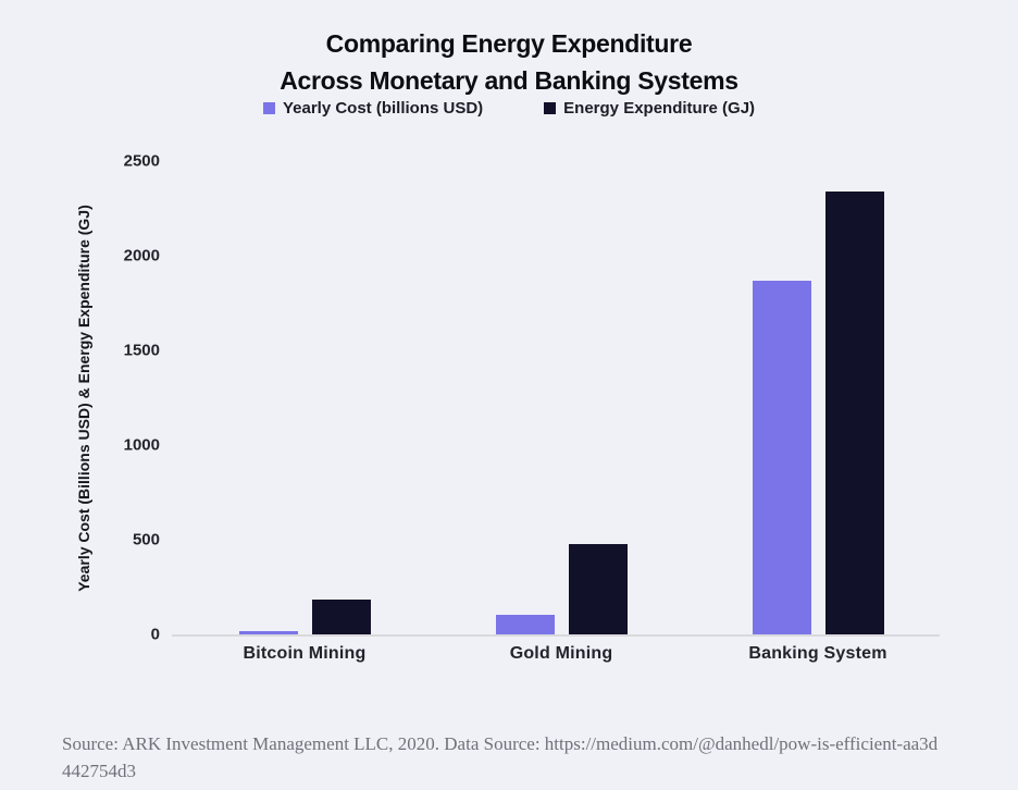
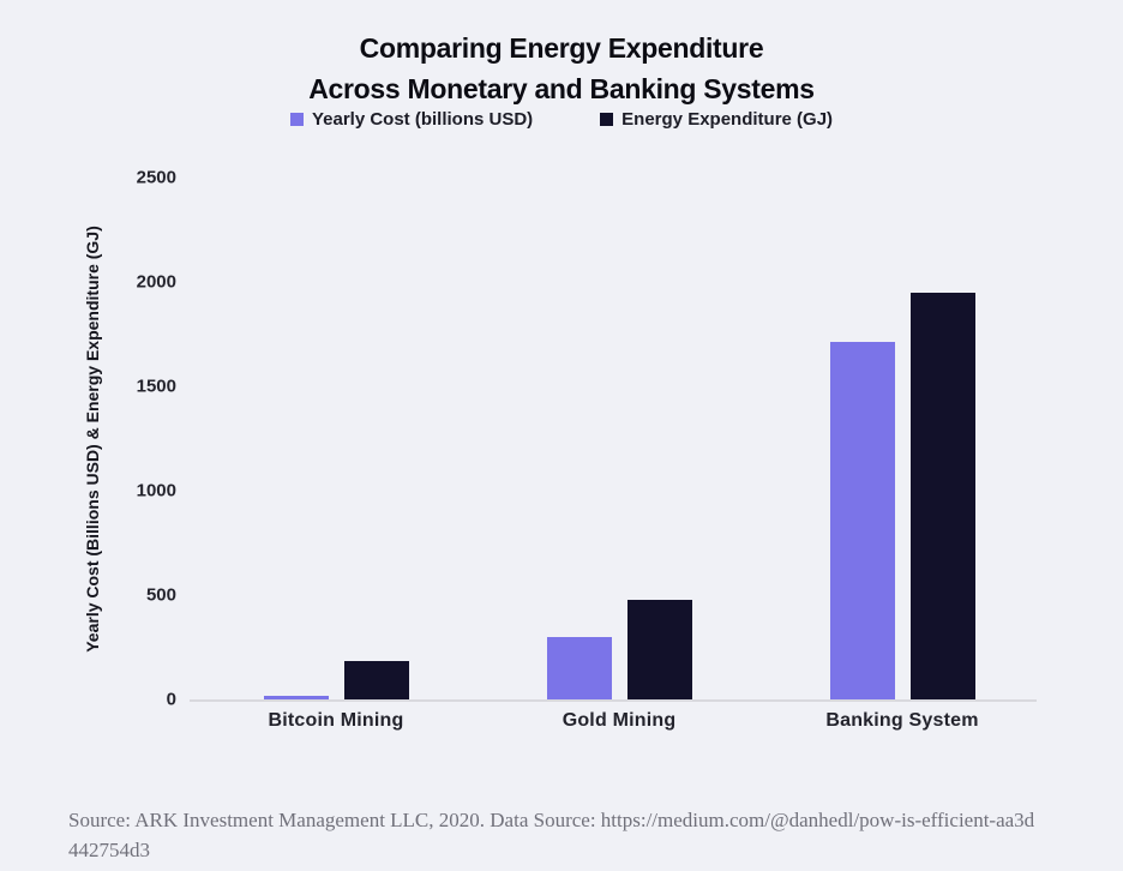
Yearly Cost (billions USD)/Gold Mining: 100 -> 300
Yearly Cost (billions USD)/Banking System: 1870 -> 1710
Energy Expenditure (GJ)/Banking System: 2340 -> 1950
